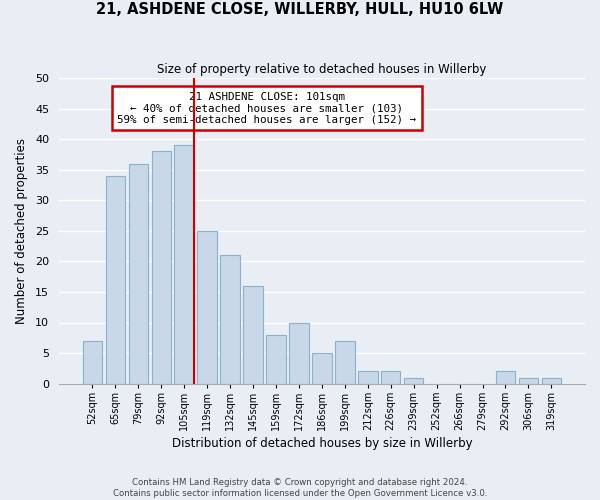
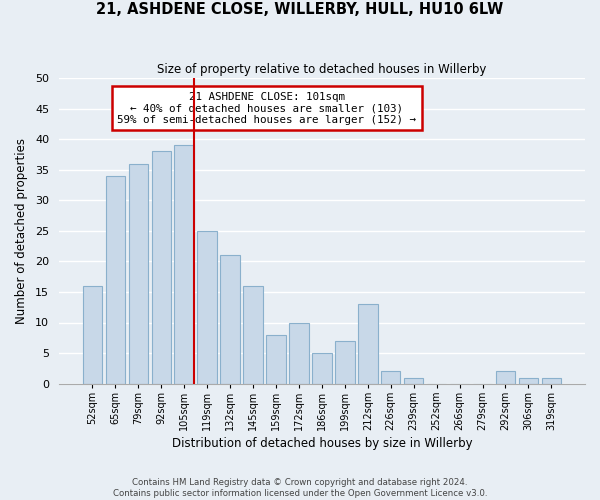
52sqm: 7 -> 16
212sqm: 2 -> 13
